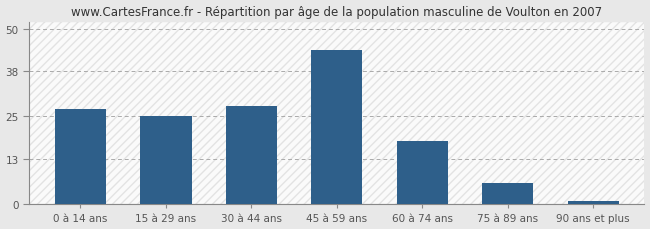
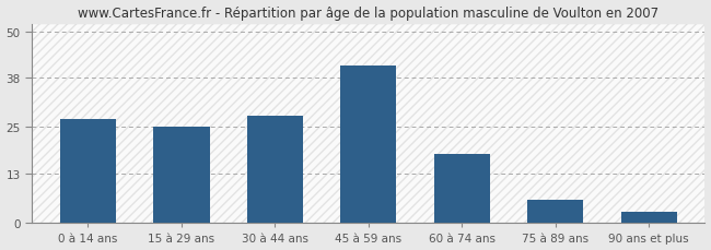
45 à 59 ans: 44 -> 41
90 ans et plus: 1 -> 3
